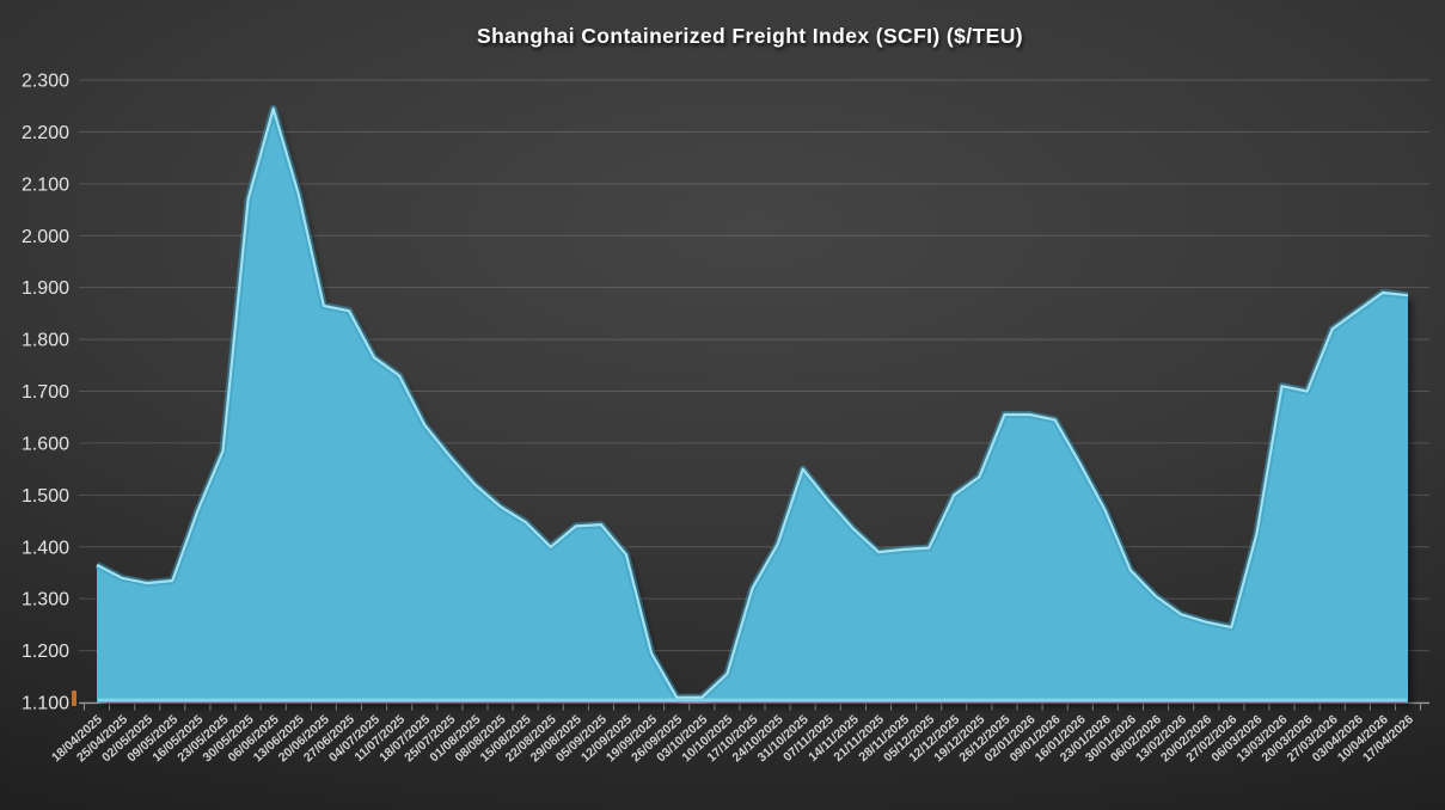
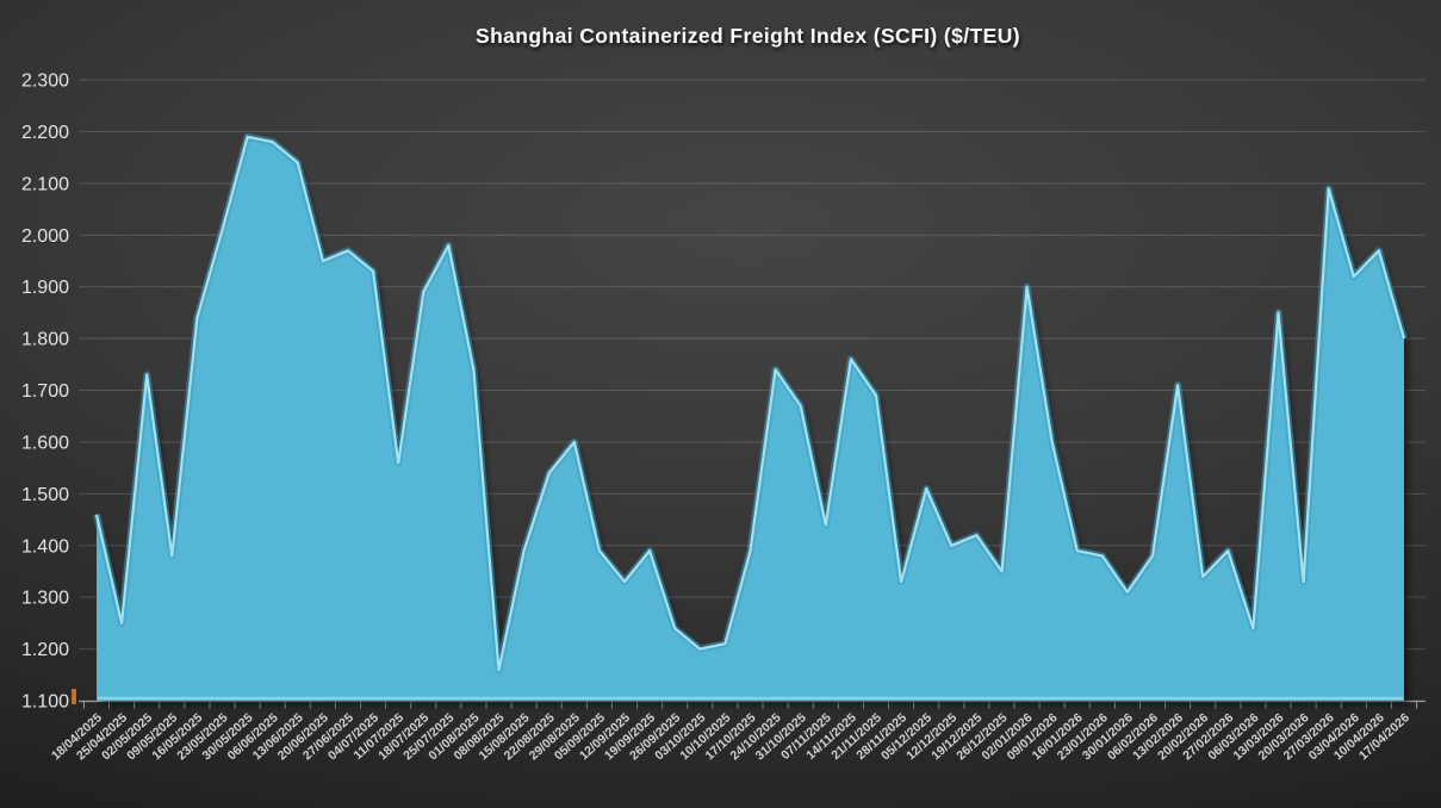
18/04/2025: 1360 -> 1460
25/04/2025: 1340 -> 1250
02/05/2025: 1330 -> 1730
09/05/2025: 1340 -> 1380
16/05/2025: 1470 -> 1840
23/05/2025: 1580 -> 2010
30/05/2025: 2070 -> 2190
06/06/2025: 2240 -> 2180
13/06/2025: 2080 -> 2140
20/06/2025: 1860 -> 1950
27/06/2025: 1860 -> 1970
04/07/2025: 1760 -> 1930
11/07/2025: 1730 -> 1560
18/07/2025: 1640 -> 1890
25/07/2025: 1580 -> 1980
01/08/2025: 1520 -> 1740
08/08/2025: 1480 -> 1160
15/08/2025: 1450 -> 1390
22/08/2025: 1400 -> 1540
29/08/2025: 1440 -> 1600
05/09/2025: 1440 -> 1390
12/09/2025: 1380 -> 1330
19/09/2025: 1200 -> 1390
26/09/2025: 1110 -> 1240
03/10/2025: 1110 -> 1200
10/10/2025: 1160 -> 1210
17/10/2025: 1320 -> 1390
24/10/2025: 1400 -> 1740
31/10/2025: 1550 -> 1670
07/11/2025: 1490 -> 1440
14/11/2025: 1440 -> 1760
21/11/2025: 1390 -> 1690
28/11/2025: 1400 -> 1330
05/12/2025: 1400 -> 1510
12/12/2025: 1500 -> 1400
19/12/2025: 1540 -> 1420
26/12/2025: 1660 -> 1350
02/01/2026: 1660 -> 1900
09/01/2026: 1640 -> 1600
16/01/2026: 1560 -> 1390
23/01/2026: 1470 -> 1380
30/01/2026: 1360 -> 1310
06/02/2026: 1300 -> 1380
13/02/2026: 1270 -> 1710
20/02/2026: 1260 -> 1340
27/02/2026: 1240 -> 1390
06/03/2026: 1420 -> 1240
13/03/2026: 1710 -> 1850
20/03/2026: 1700 -> 1330
27/03/2026: 1820 -> 2090
03/04/2026: 1860 -> 1920
10/04/2026: 1890 -> 1970
17/04/2026: 1880 -> 1800
